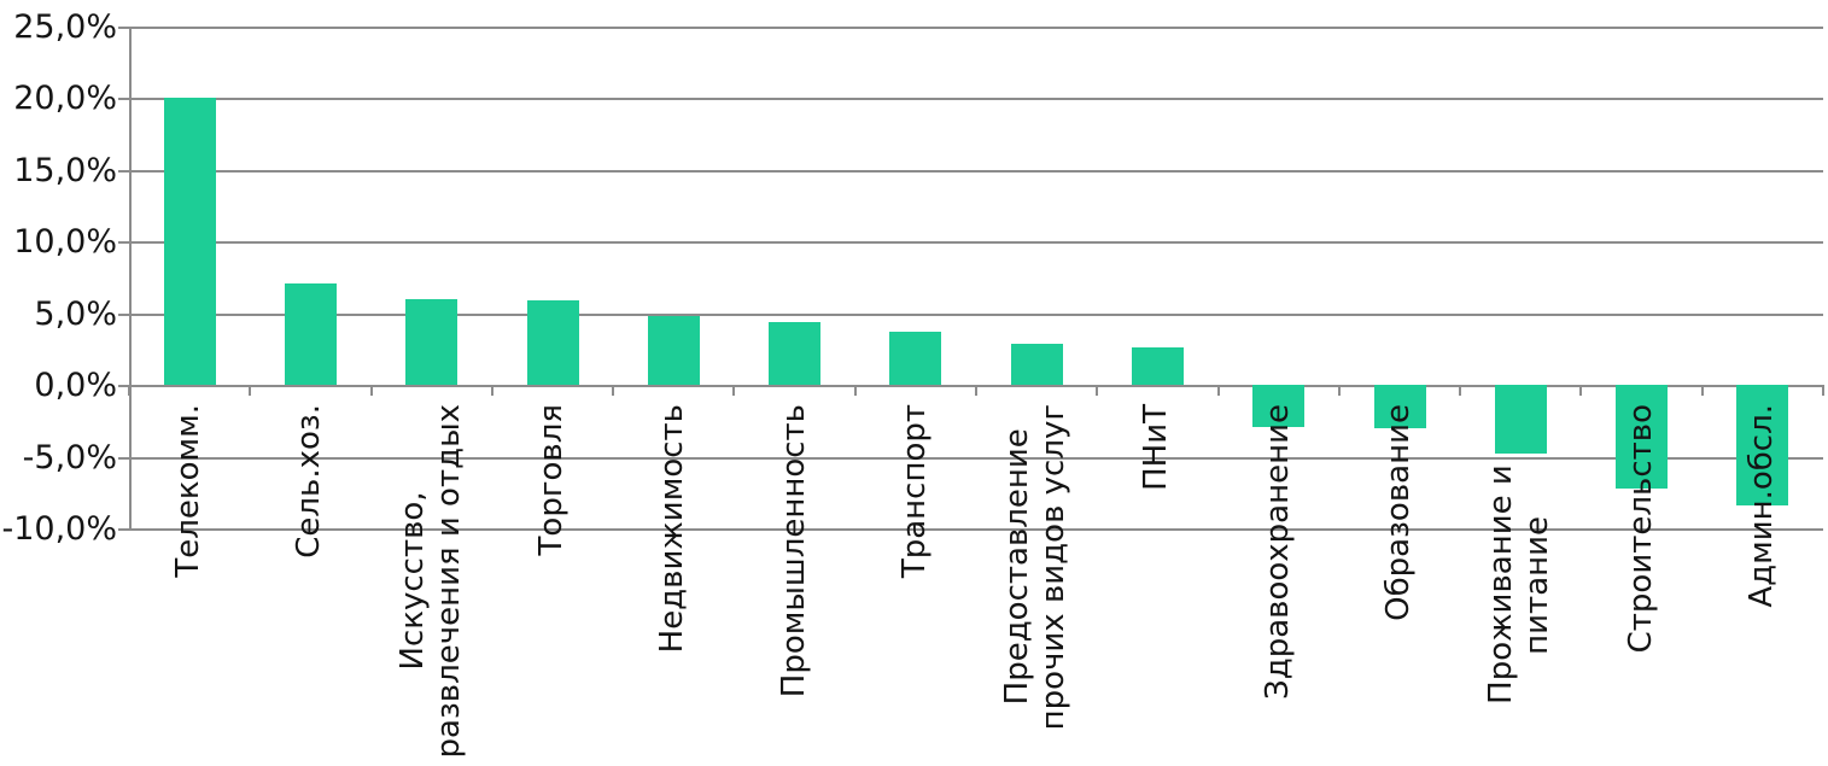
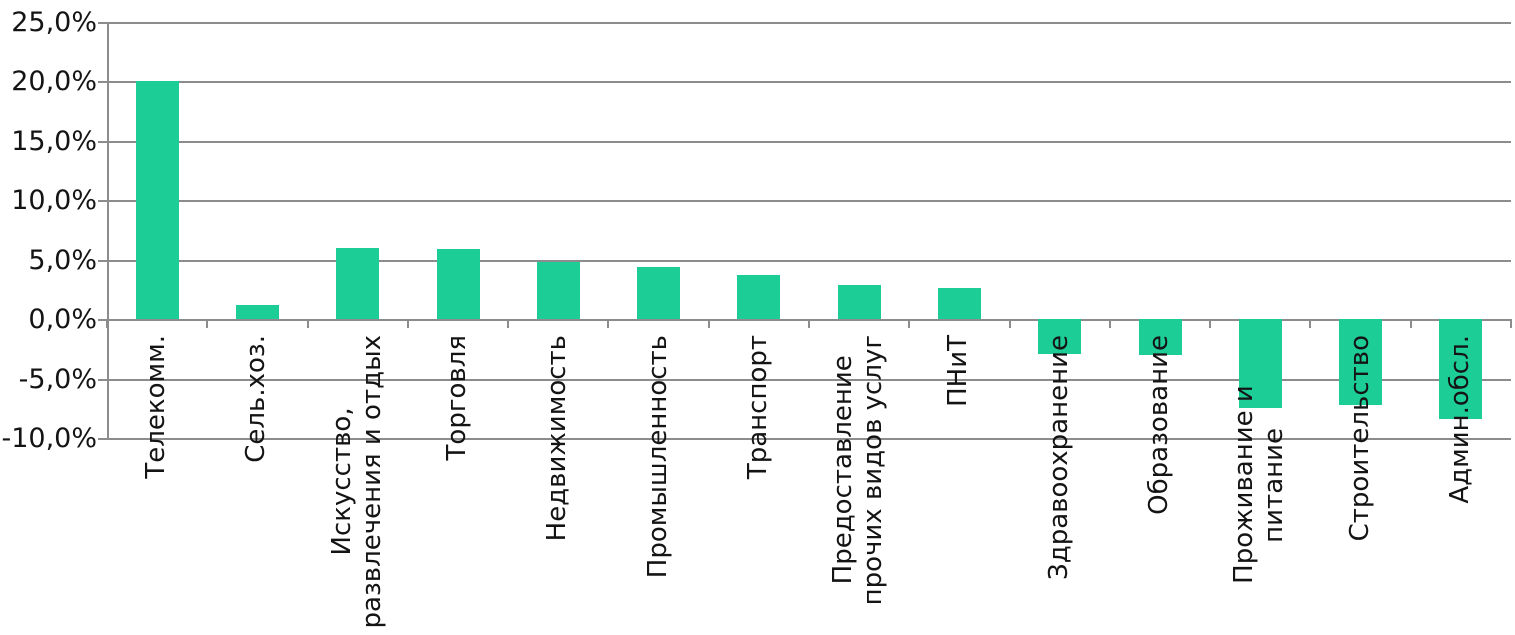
Сель.хоз.: 7,1% -> 1,2%
Проживание и питание: -4,8% -> -7,5%
